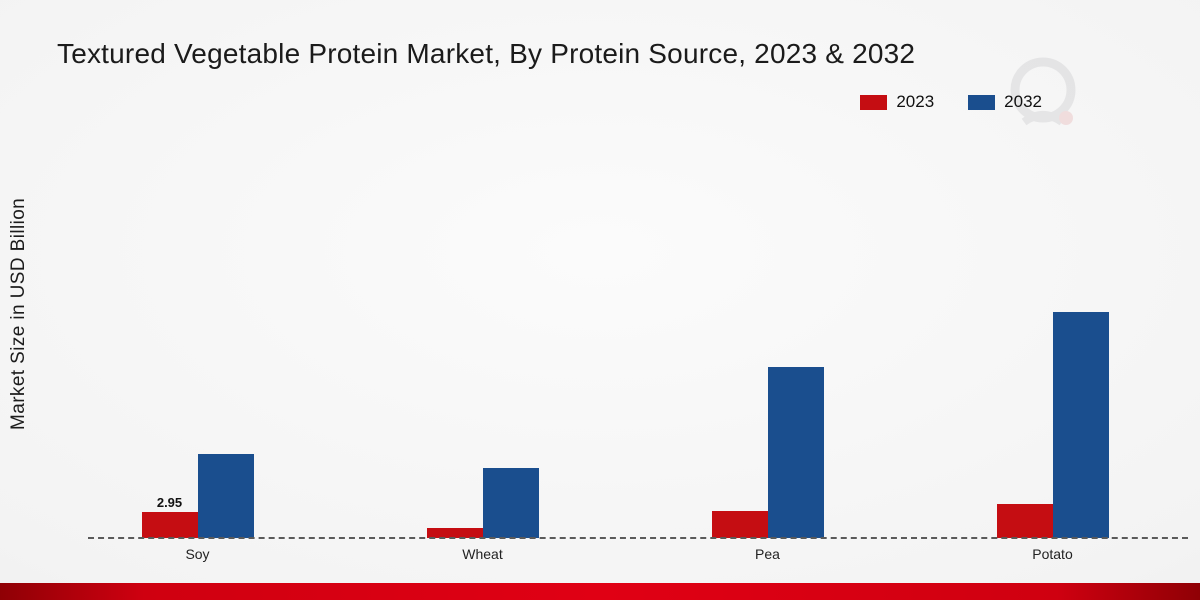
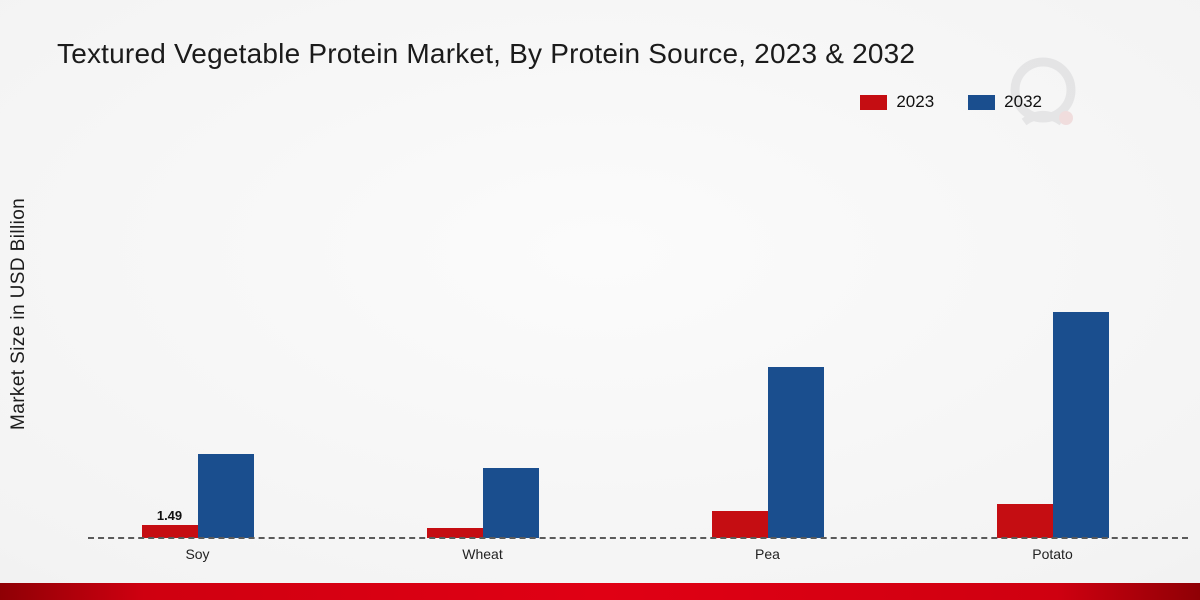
2023/Soy: 2.95 -> 1.49
